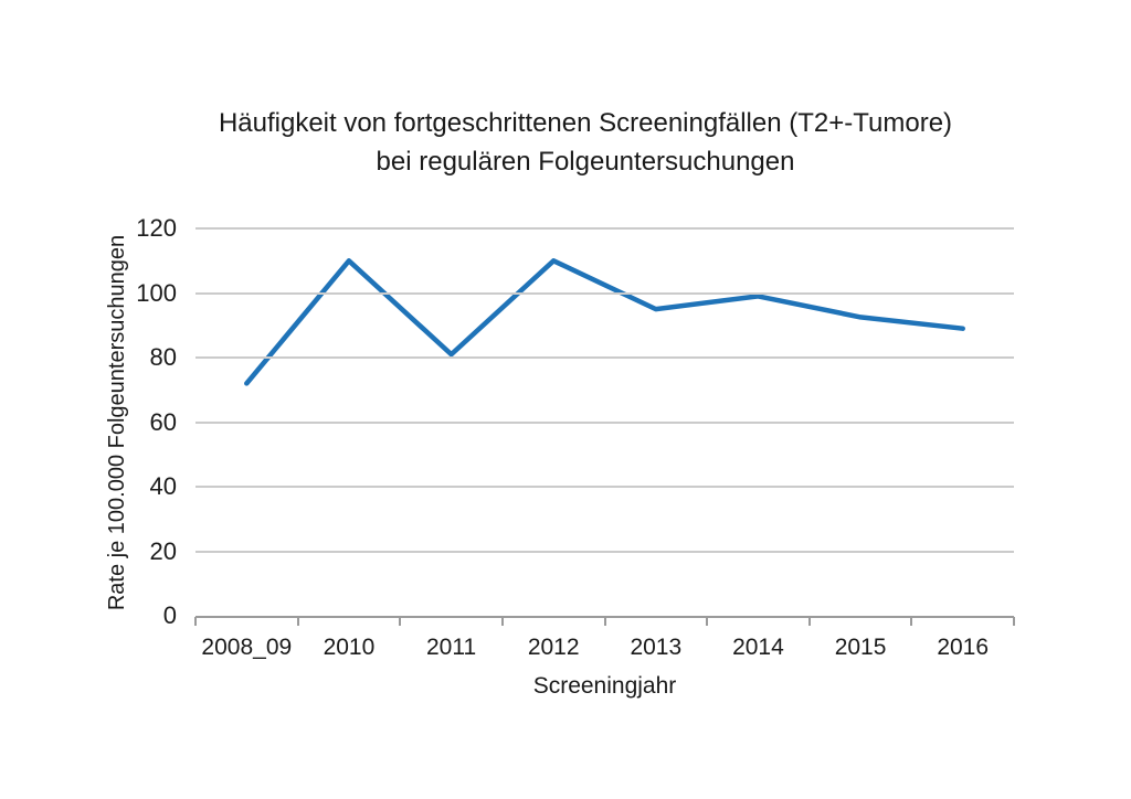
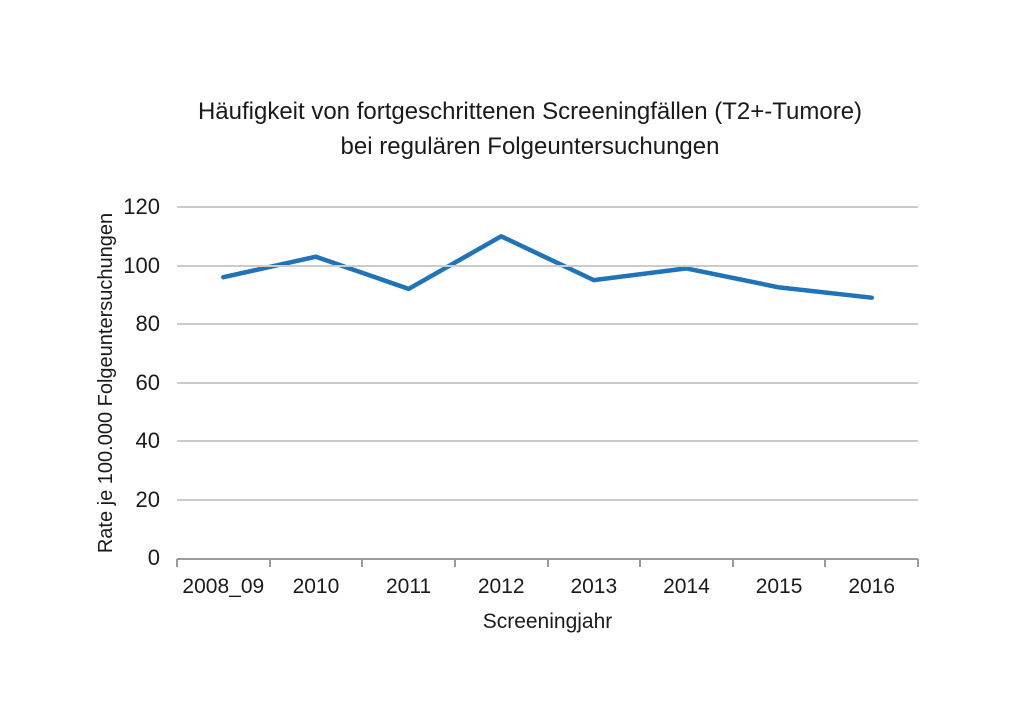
2008_09: 72 -> 96
2010: 110 -> 103
2011: 81 -> 92
